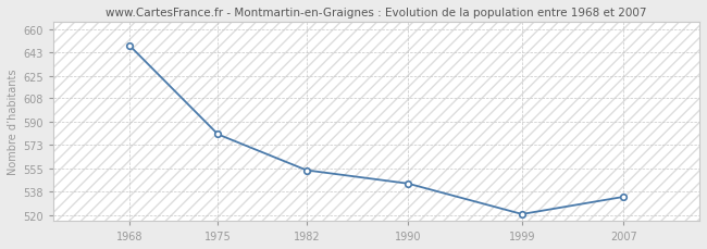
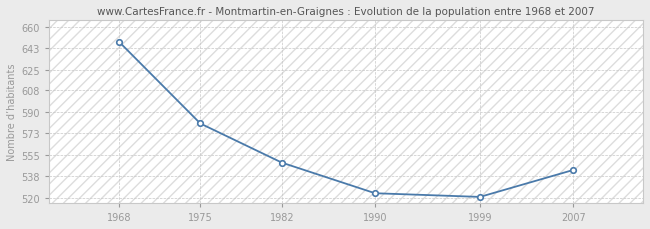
1982: 554 -> 549
1990: 544 -> 524
2007: 534 -> 543
